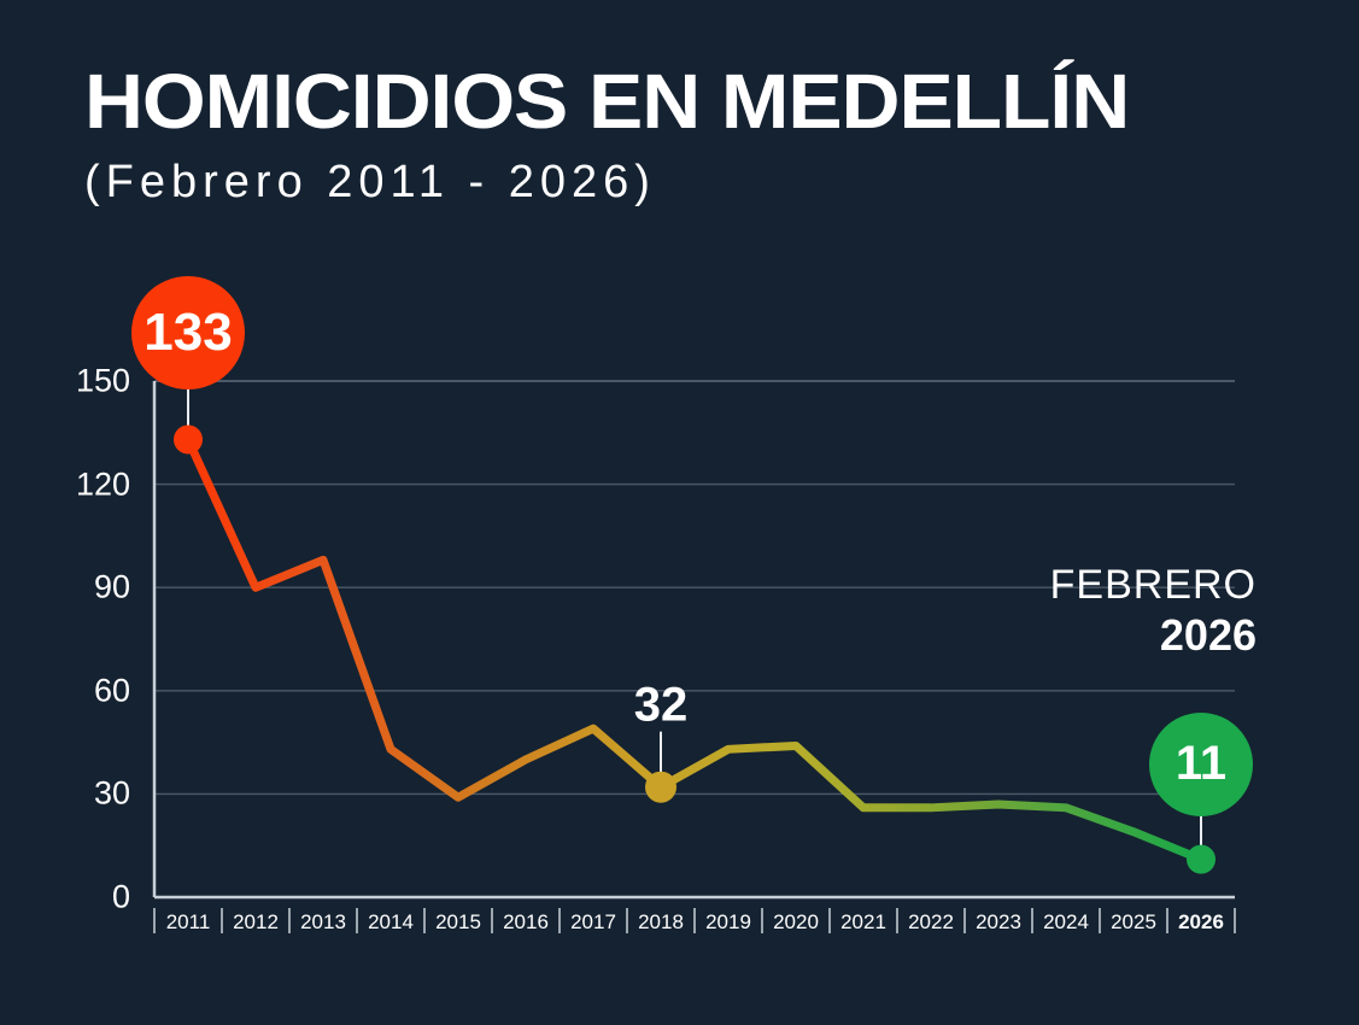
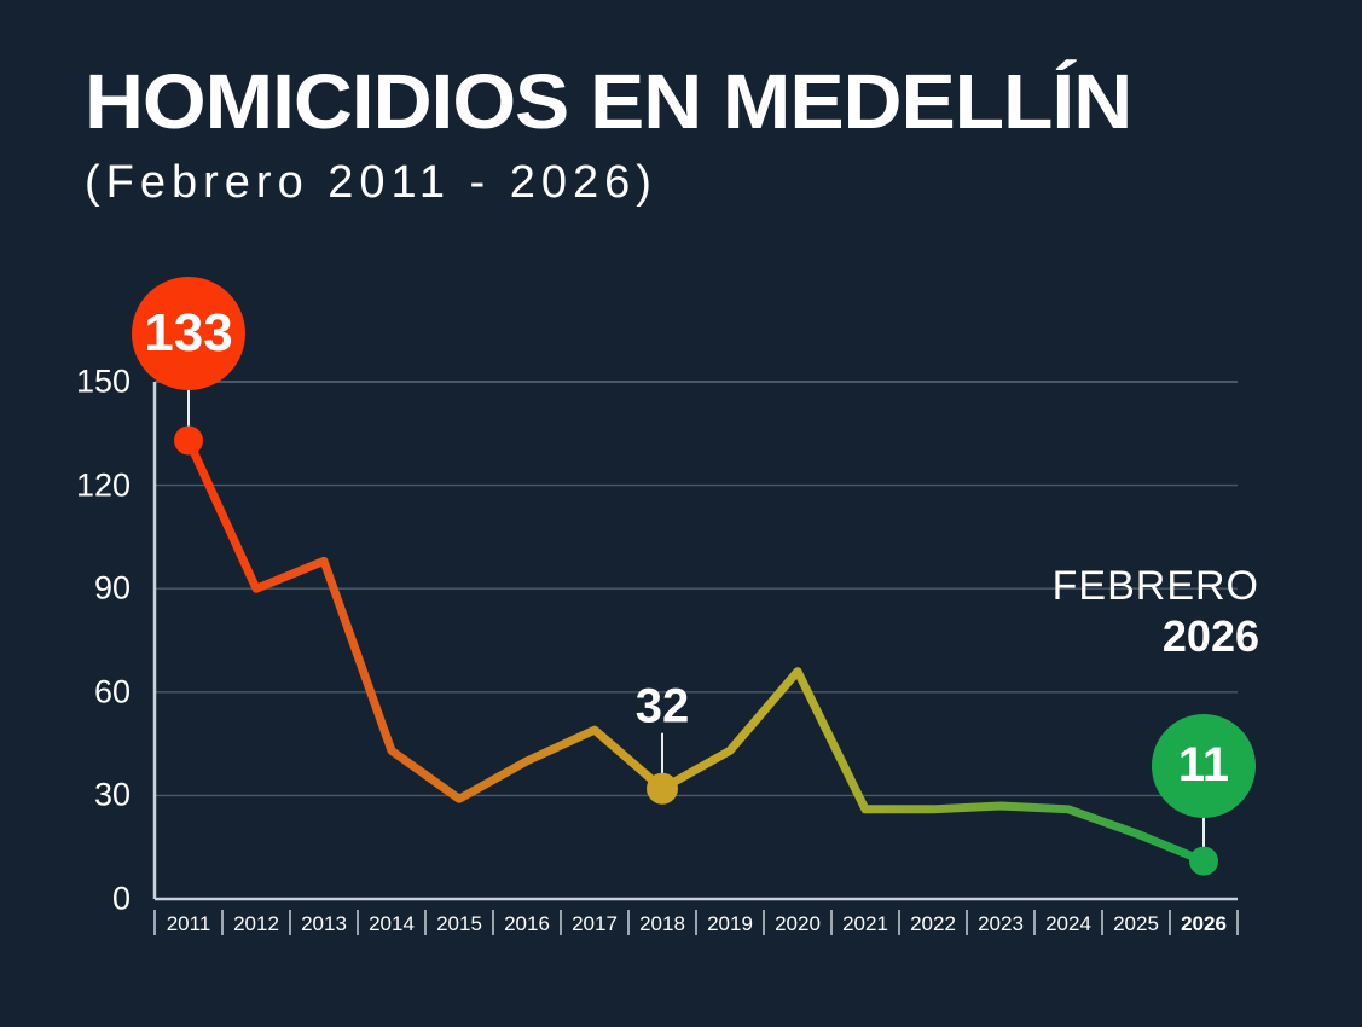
2020: 44 -> 66
